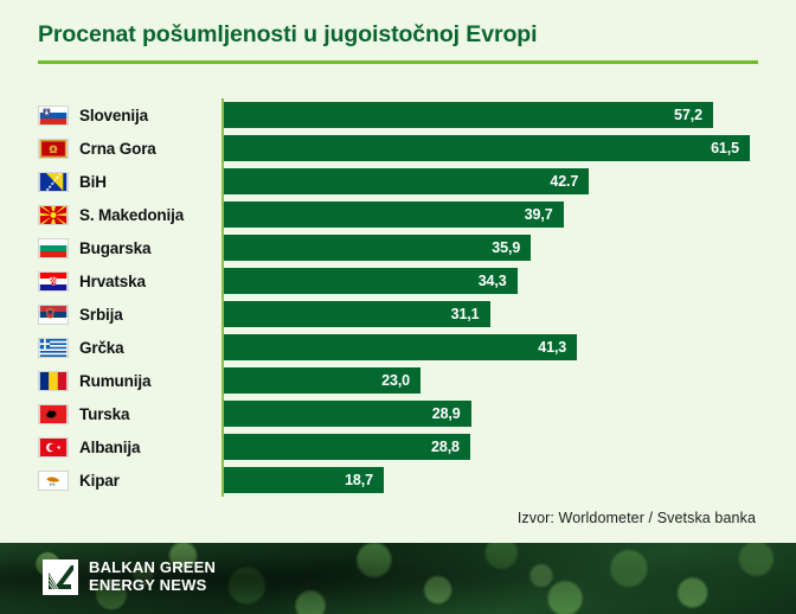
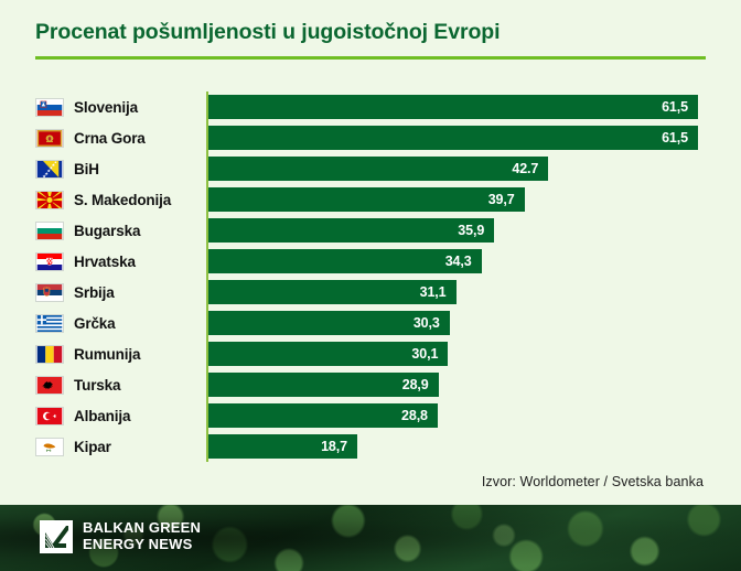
Slovenija: 57,2 -> 61,5
Grčka: 41,3 -> 30,3
Rumunija: 23,0 -> 30,1
